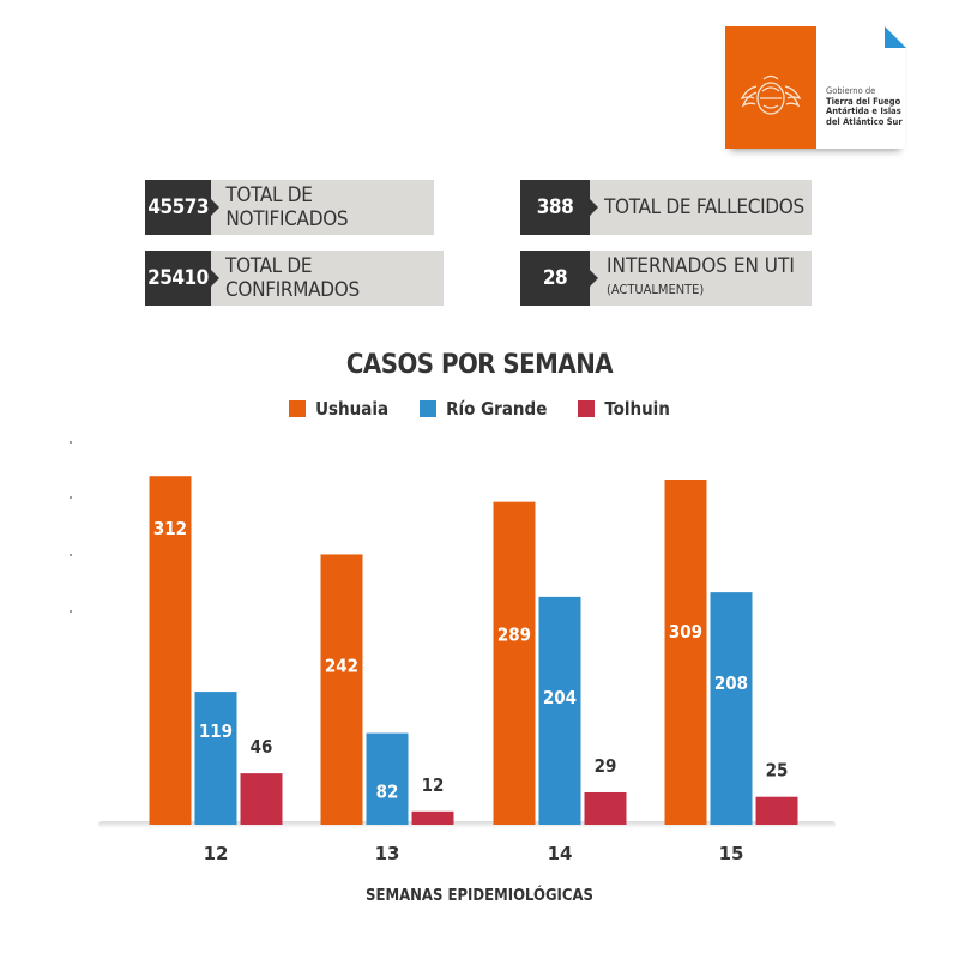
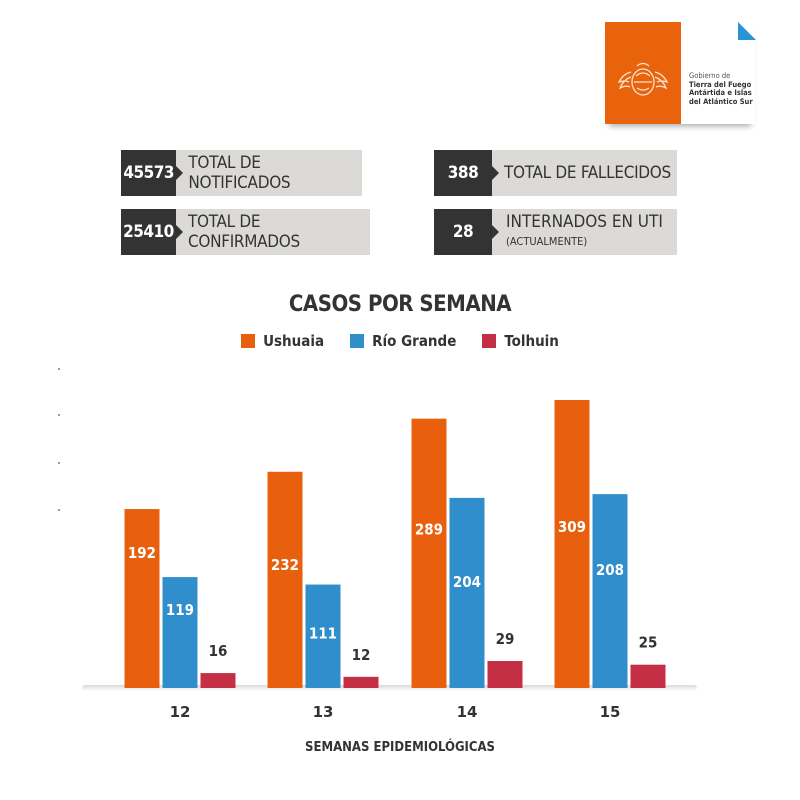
Ushuaia/12: 312 -> 192
Tolhuin/12: 46 -> 16
Ushuaia/13: 242 -> 232
Río Grande/13: 82 -> 111
